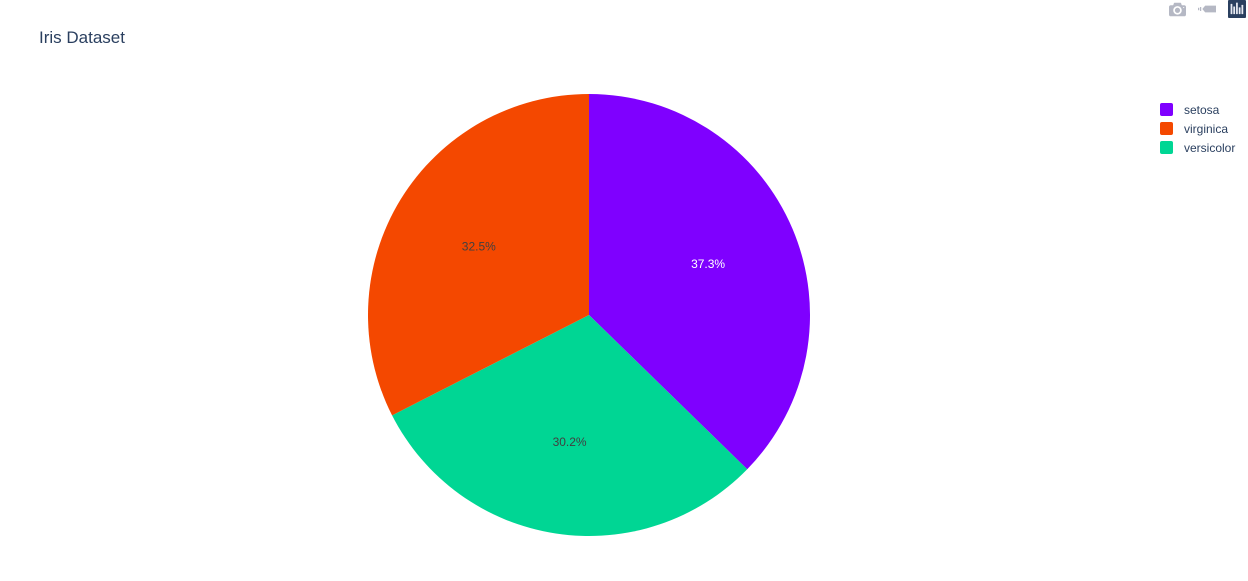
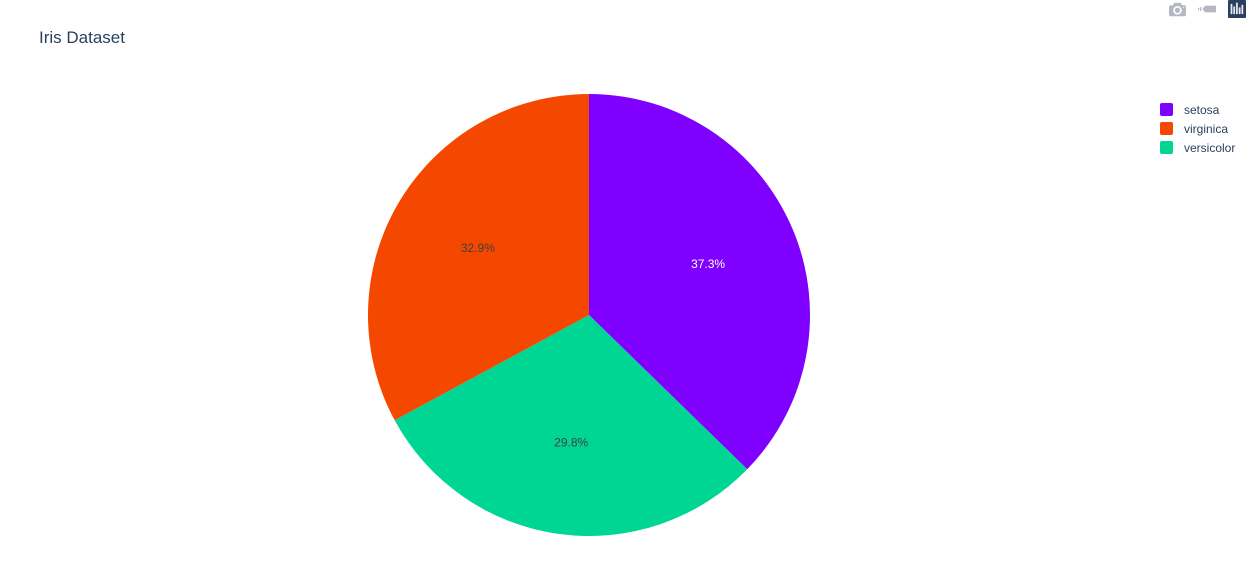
versicolor: 30.2% -> 29.8%
virginica: 32.5% -> 32.9%
